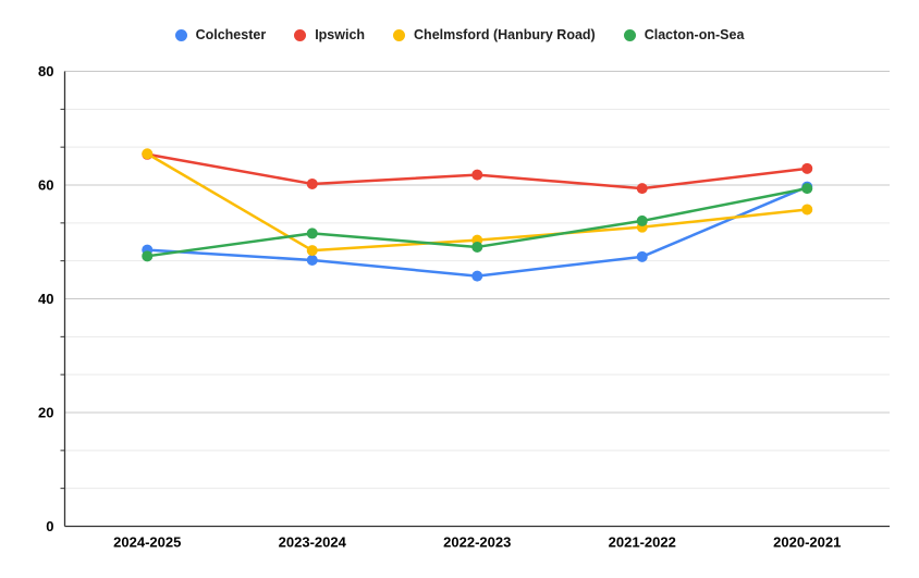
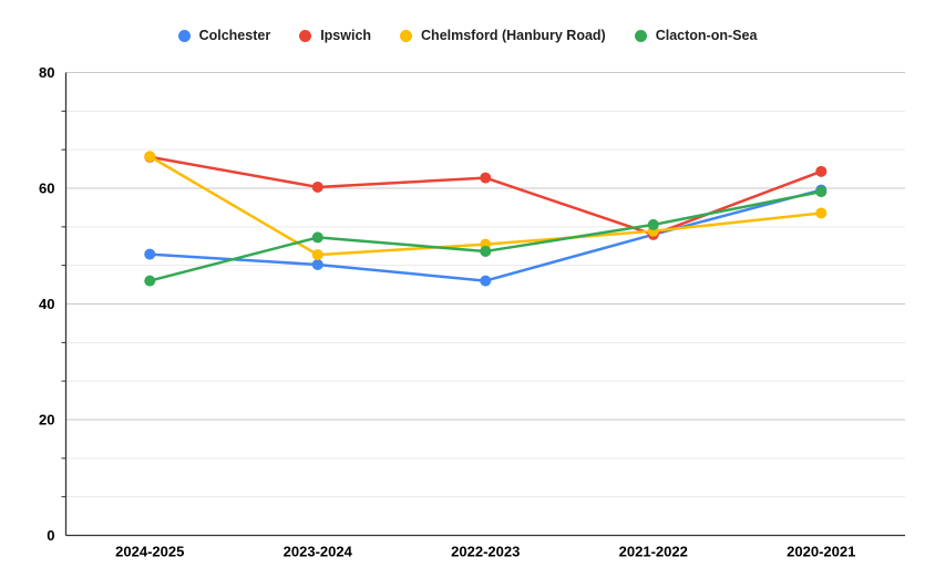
Clacton-on-Sea/2024-2025: 48 -> 44
Colchester/2021-2022: 47 -> 52
Ipswich/2021-2022: 59 -> 52
